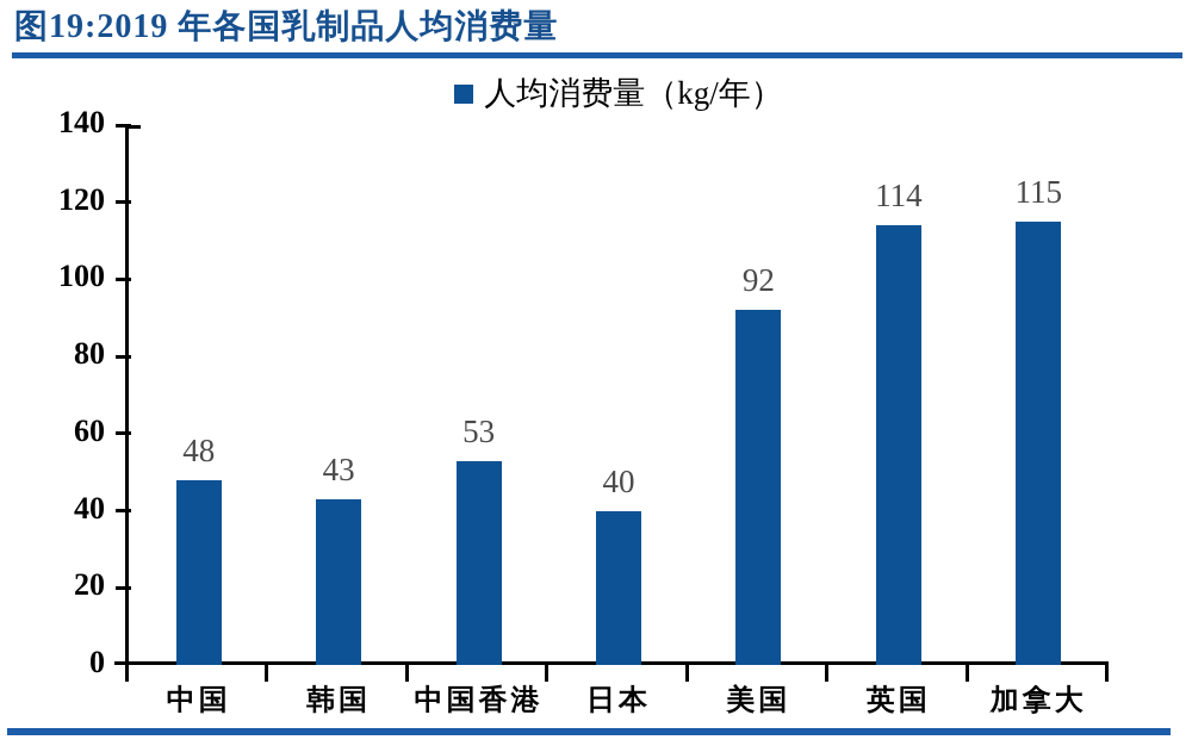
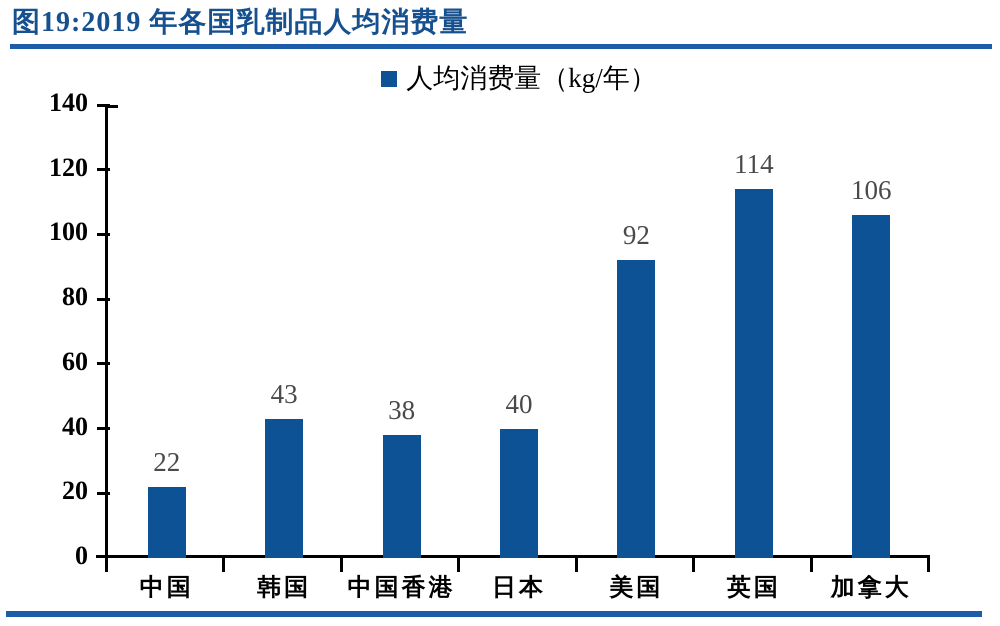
中国: 48 -> 22
中国香港: 53 -> 38
加拿大: 115 -> 106
